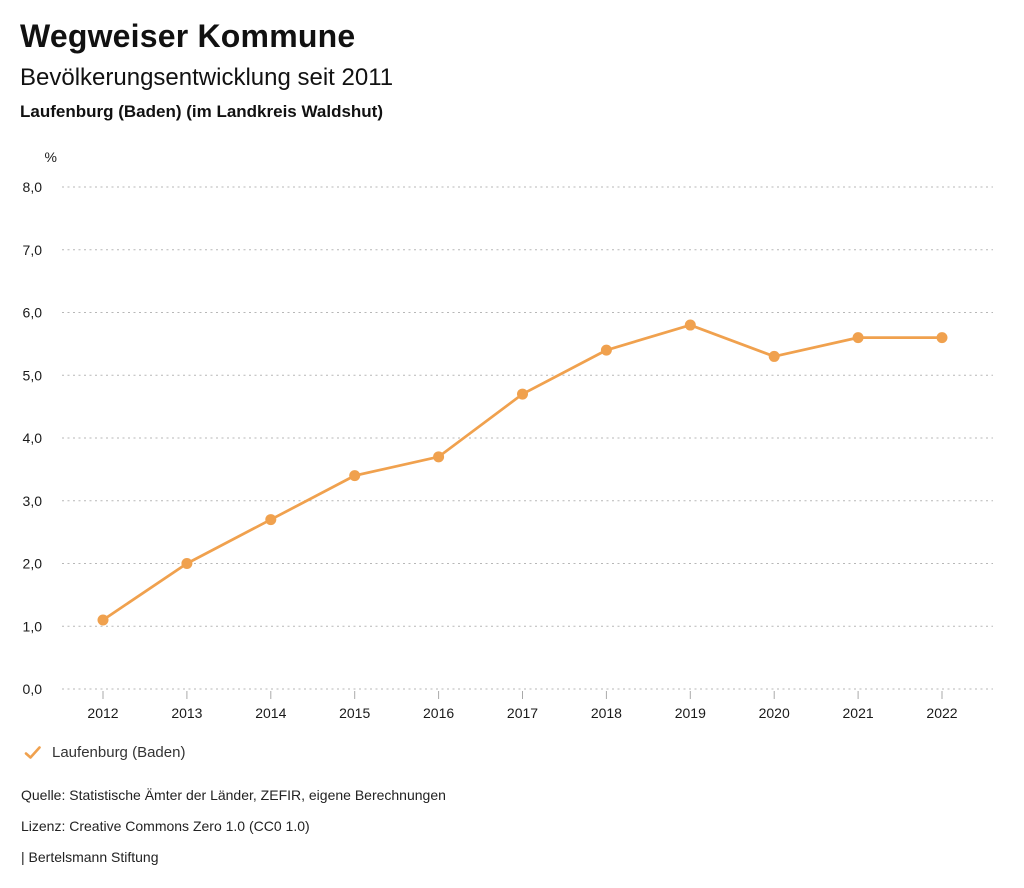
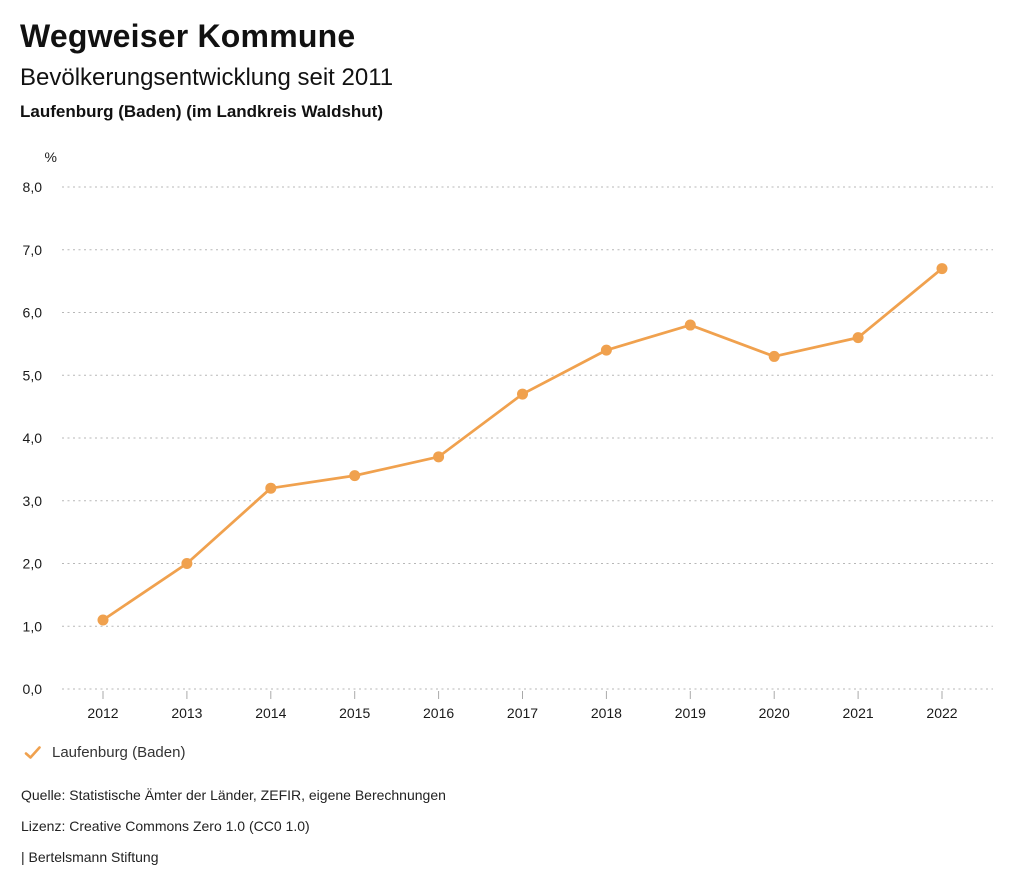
2014: 2,7 -> 3,2
2022: 5,6 -> 6,7
